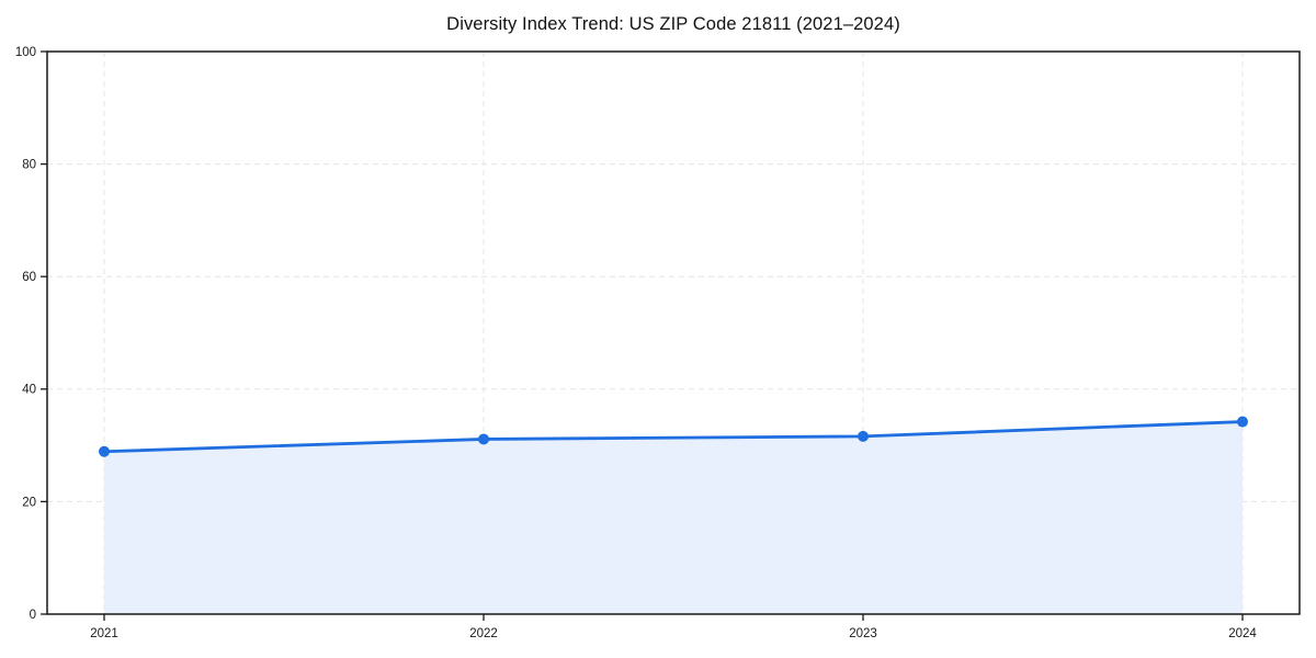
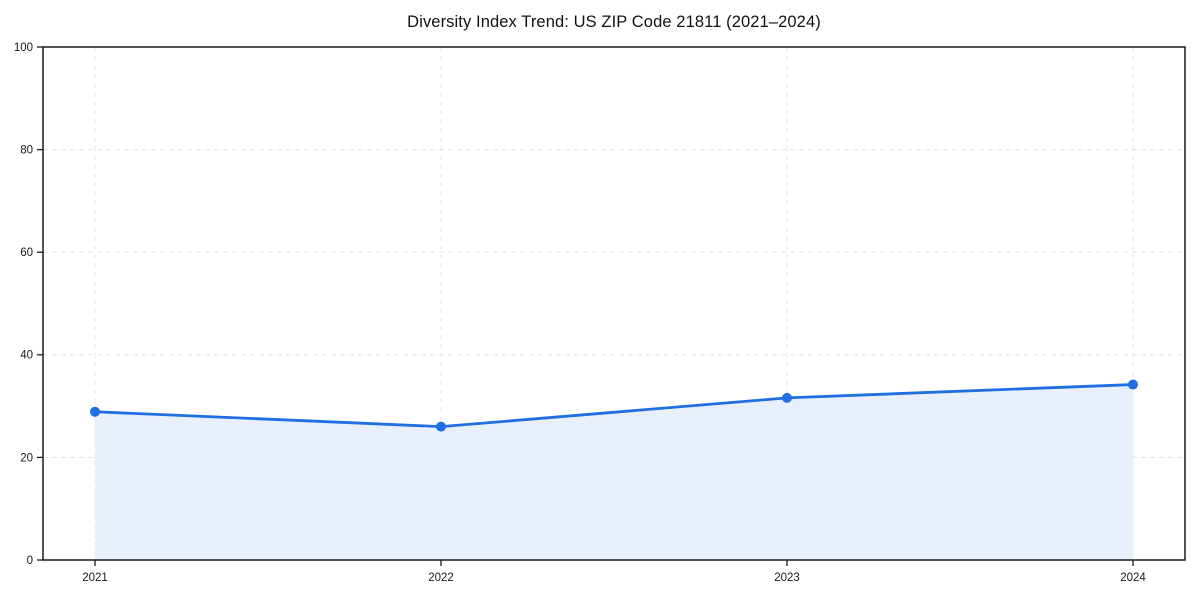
2022: 31 -> 26
